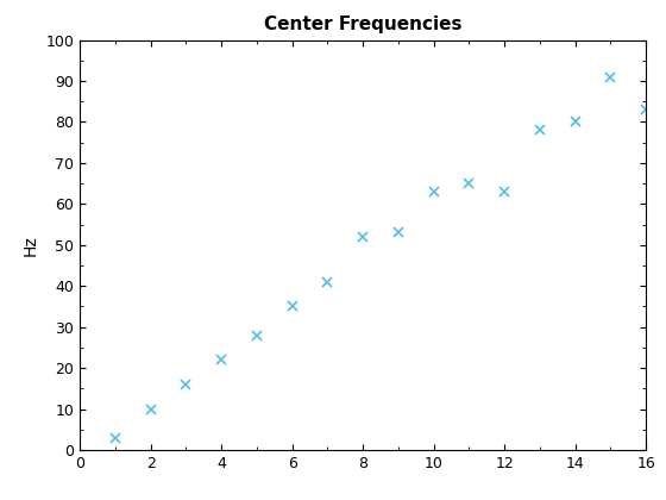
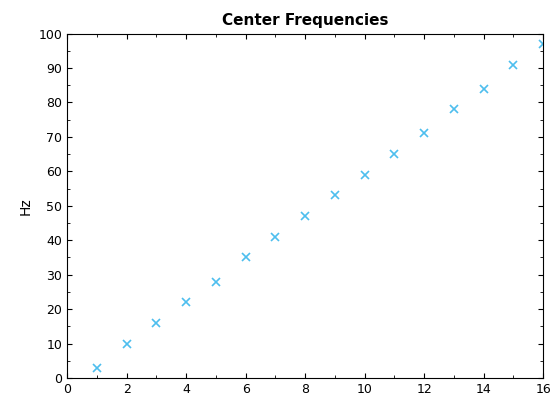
8: 52 -> 47
10: 63 -> 59
12: 63 -> 71
14: 80 -> 84
16: 83 -> 97
